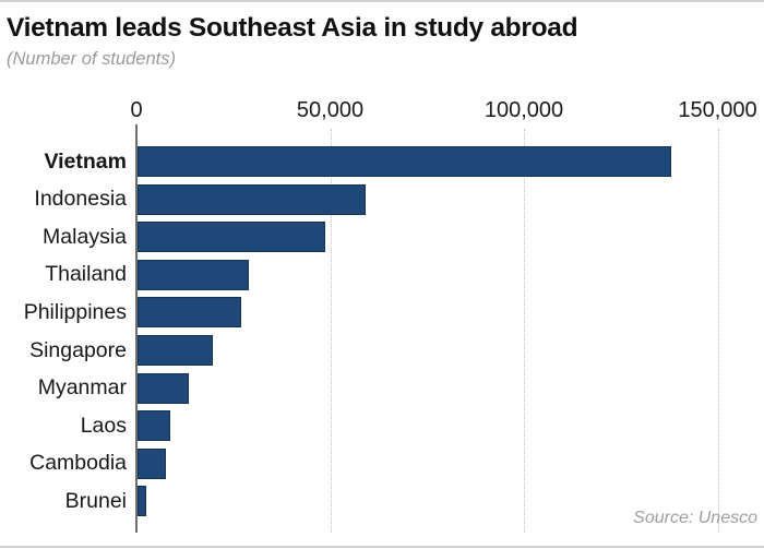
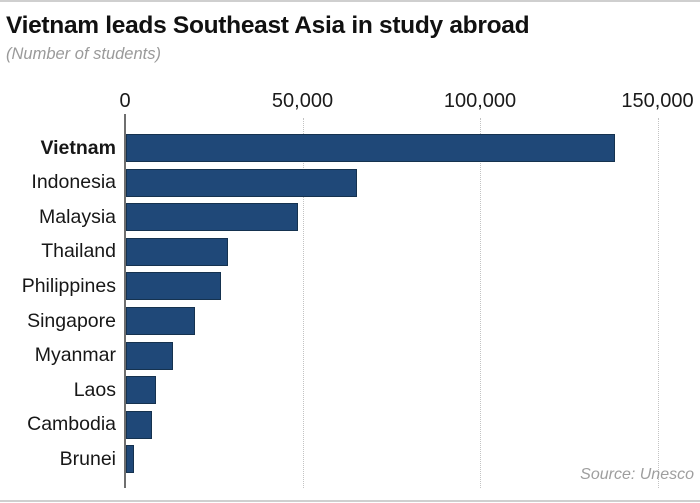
Indonesia: 59000 -> 65000
